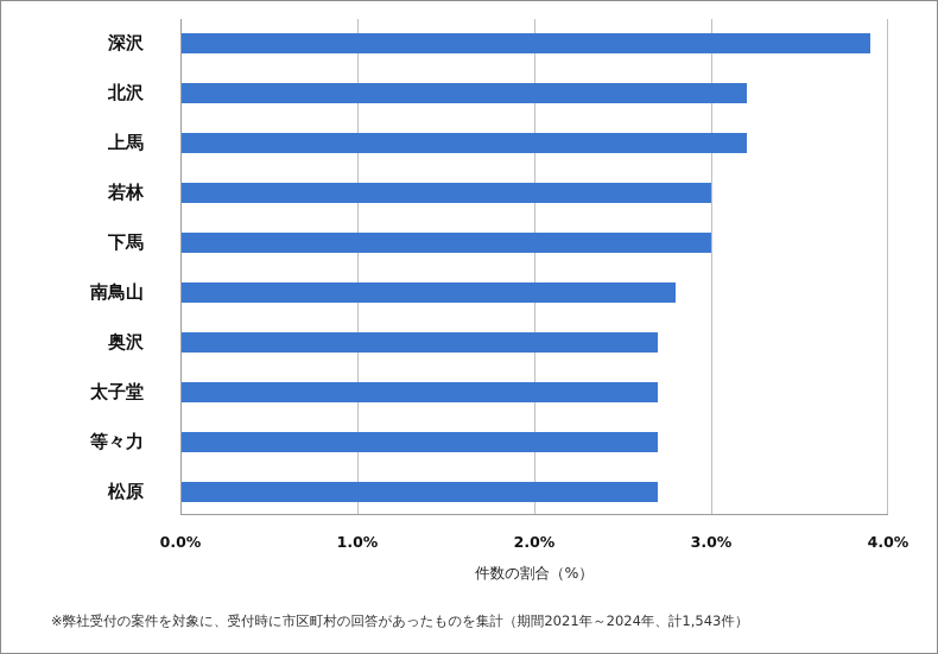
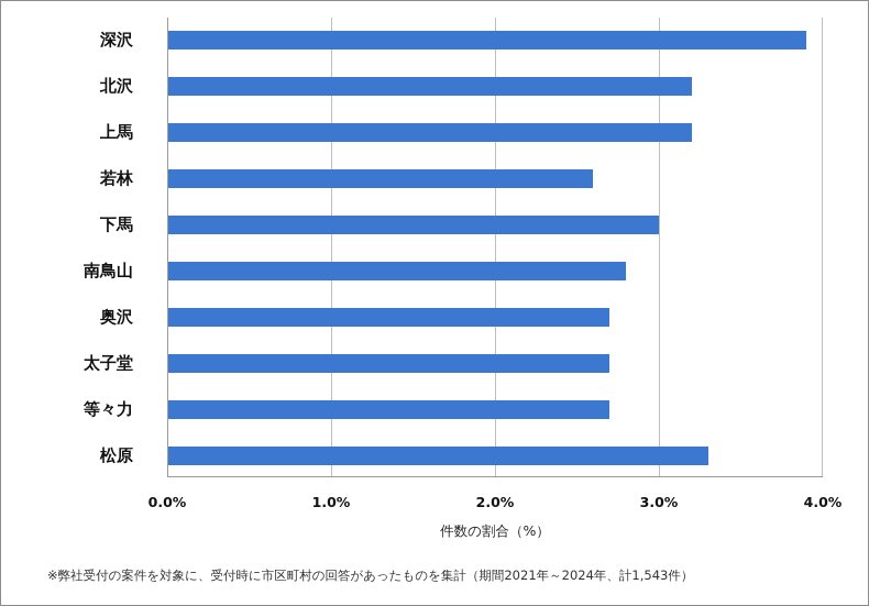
若林: 3.0% -> 2.6%
松原: 2.7% -> 3.3%
